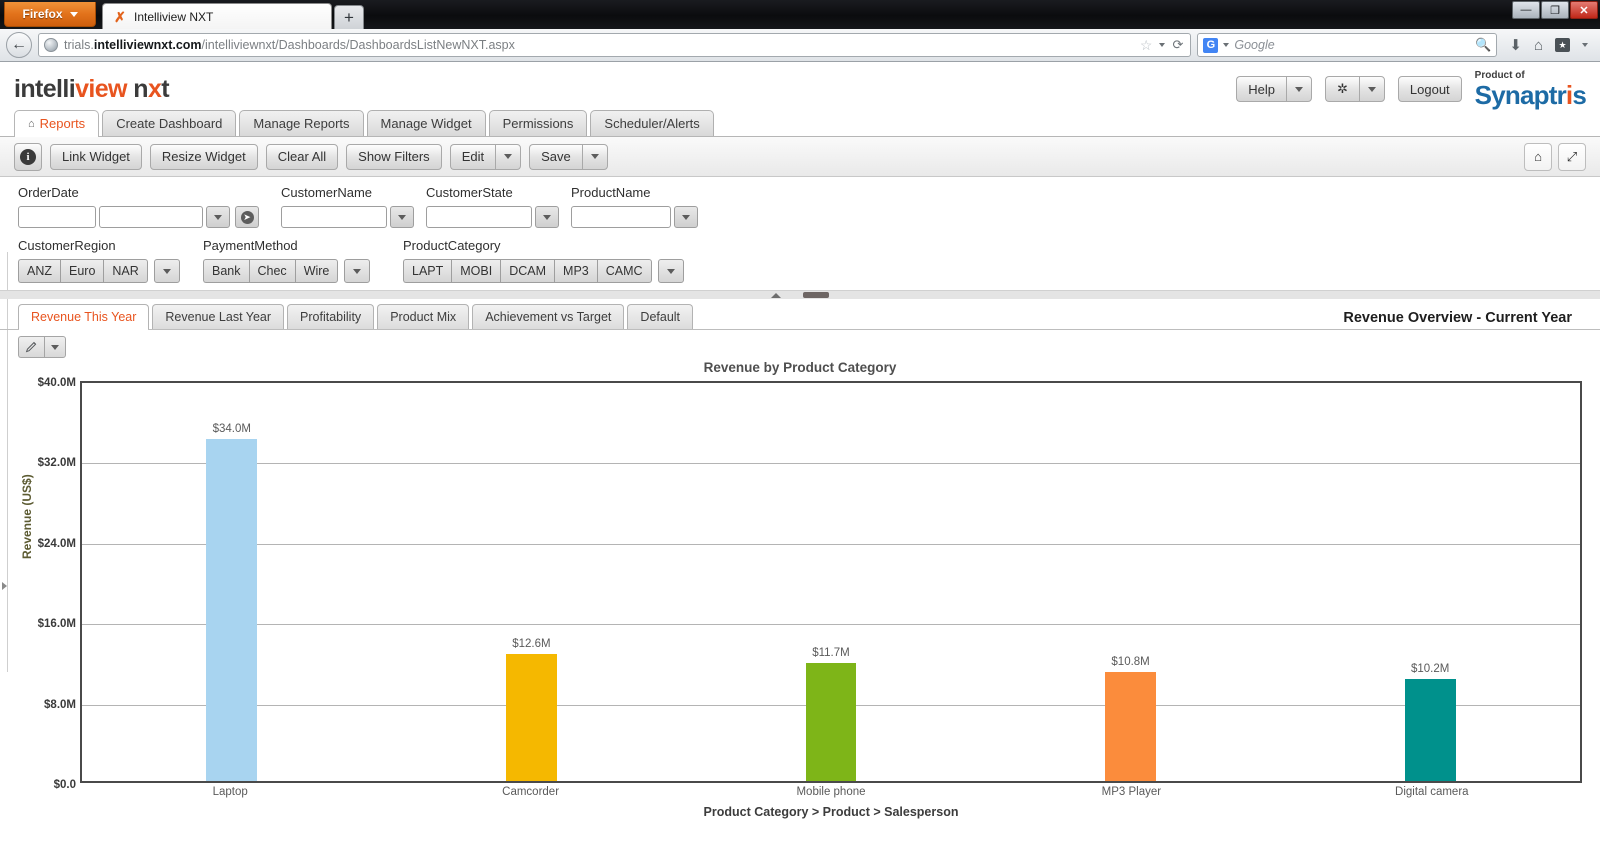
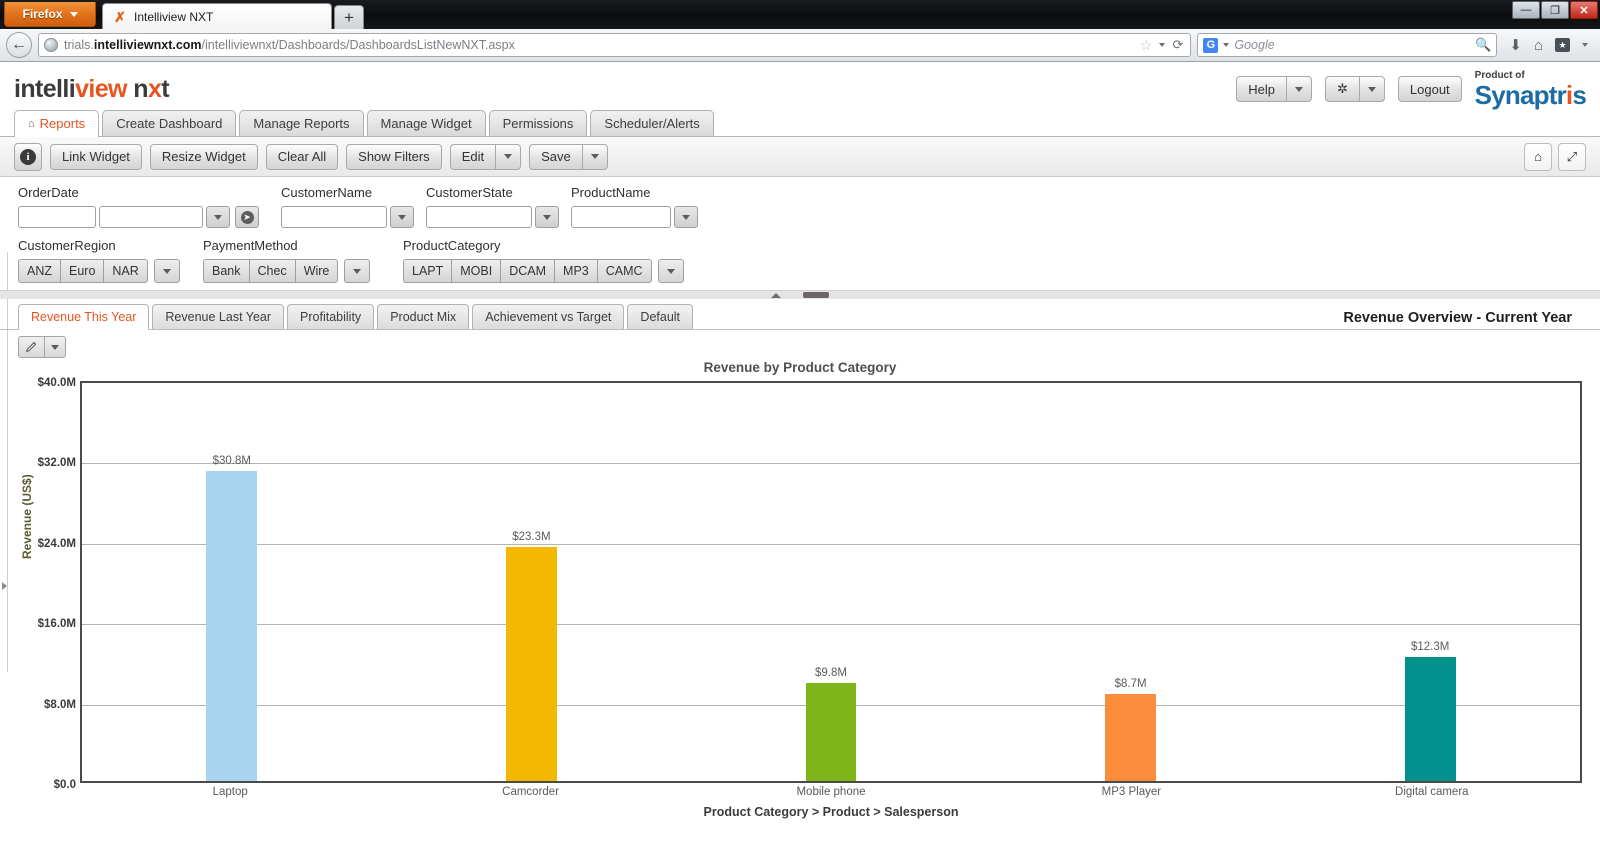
Laptop: $34.0M -> $30.8M
Camcorder: $12.6M -> $23.3M
Mobile phone: $11.7M -> $9.8M
MP3 Player: $10.8M -> $8.7M
Digital camera: $10.2M -> $12.3M
